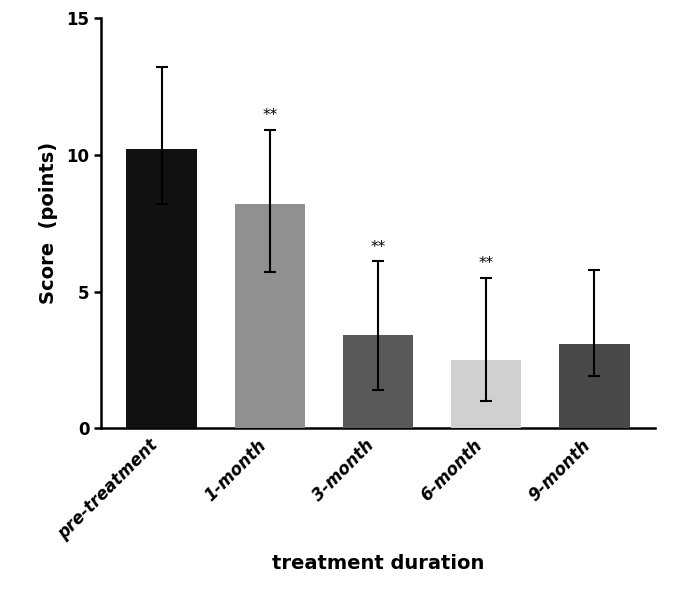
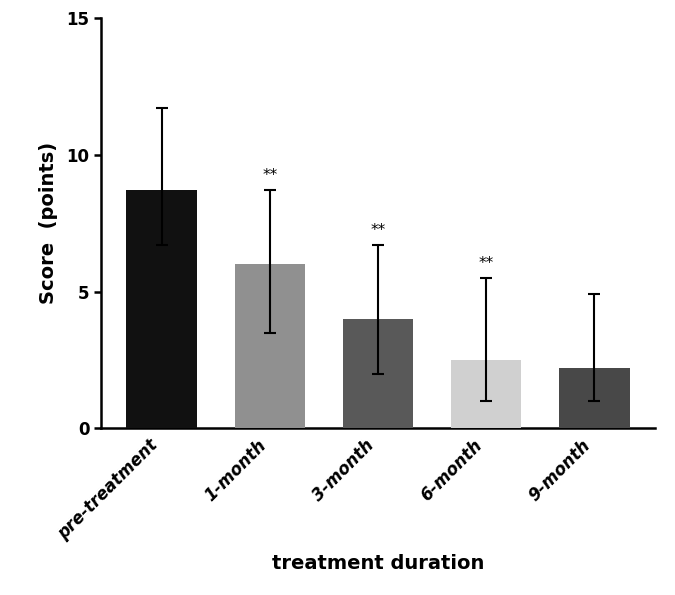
pre-treatment: 10.2 -> 8.7
1-month: 8.2 -> 6.0
3-month: 3.4 -> 4.0
9-month: 3.1 -> 2.2
